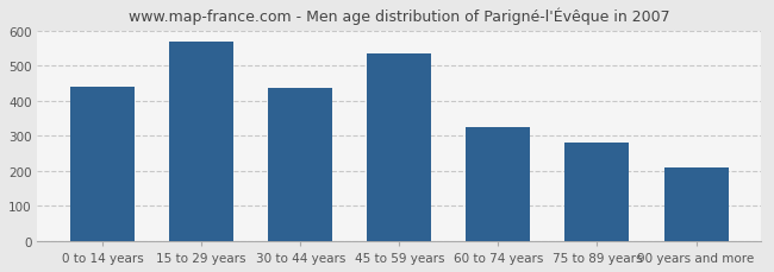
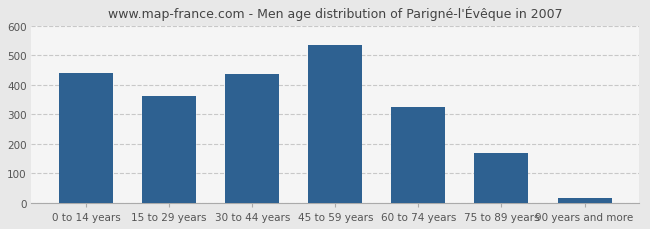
15 to 29 years: 570 -> 362
75 to 89 years: 280 -> 168
90 years and more: 210 -> 18
